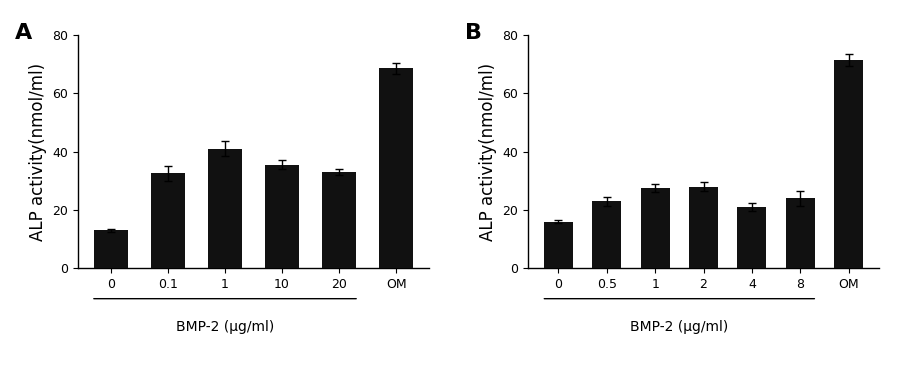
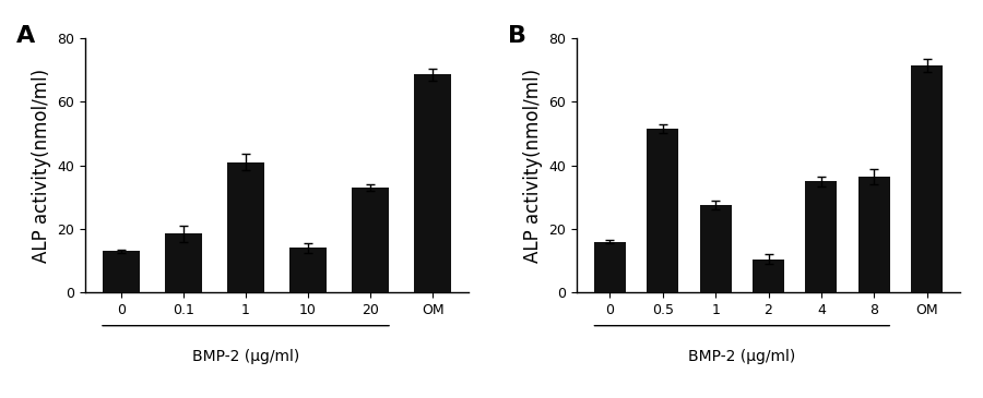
0.1: 32.5 -> 18.5
10: 35.5 -> 14.0
0.5: 23.0 -> 51.5
2: 28.0 -> 10.5
4: 21.0 -> 35.0
8: 24.0 -> 36.5
